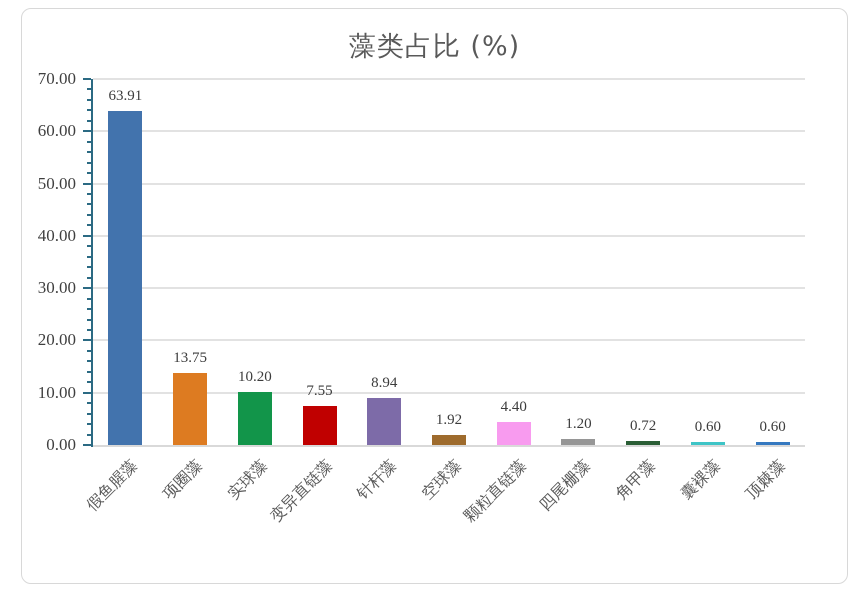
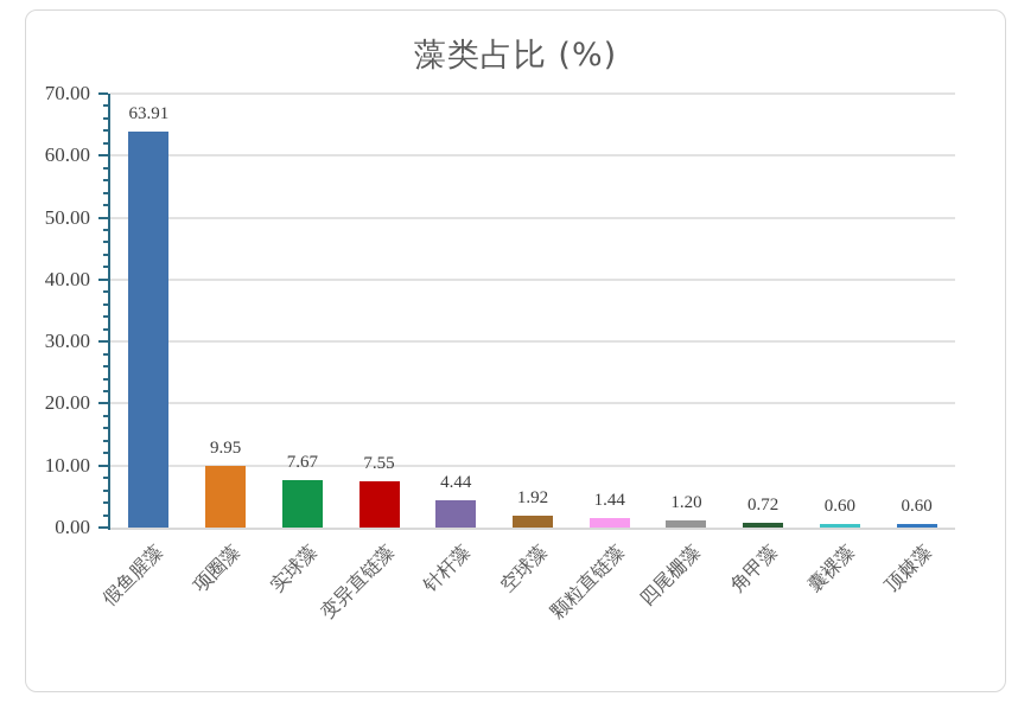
项圈藻: 13.75 -> 9.95
实球藻: 10.20 -> 7.67
针杆藻: 8.94 -> 4.44
颗粒直链藻: 4.40 -> 1.44
